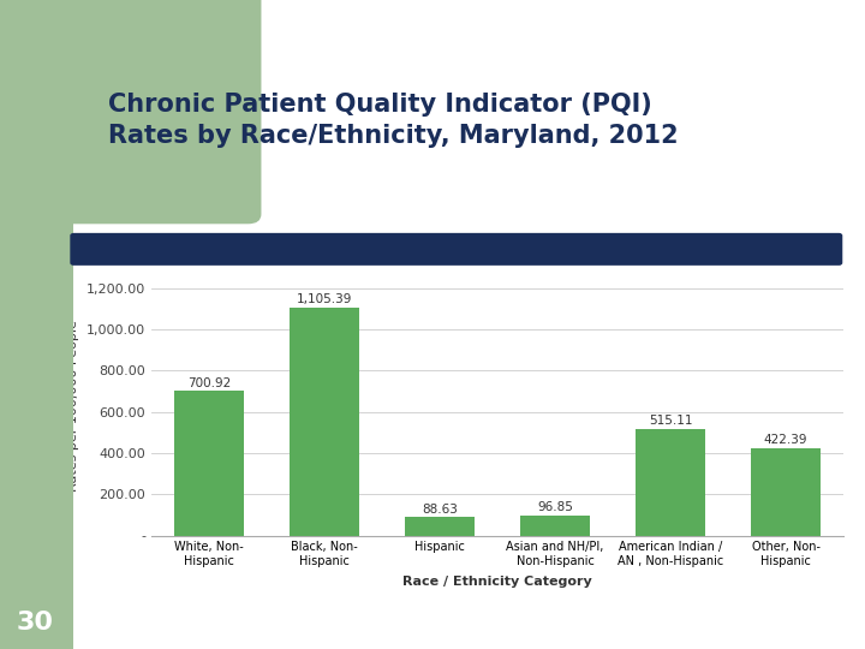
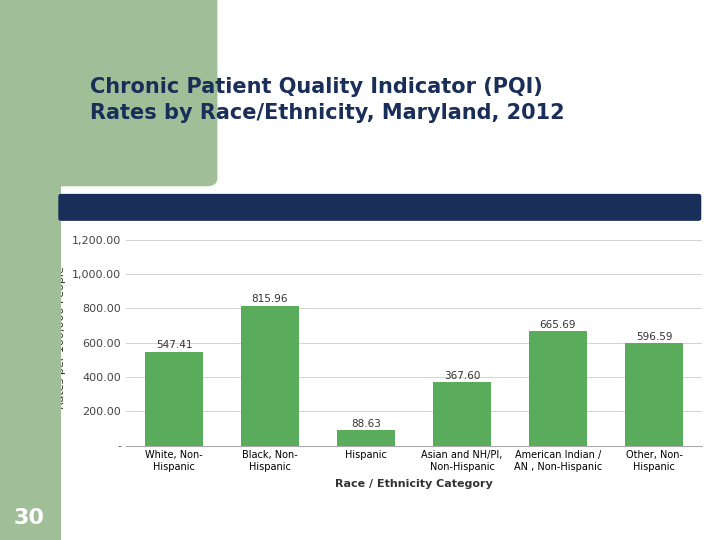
White, Non- Hispanic: 700.92 -> 547.41
Black, Non- Hispanic: 1,105.39 -> 815.96
Asian and NH/PI, Non-Hispanic: 96.85 -> 367.60
American Indian / AN , Non-Hispanic: 515.11 -> 665.69
Other, Non- Hispanic: 422.39 -> 596.59
